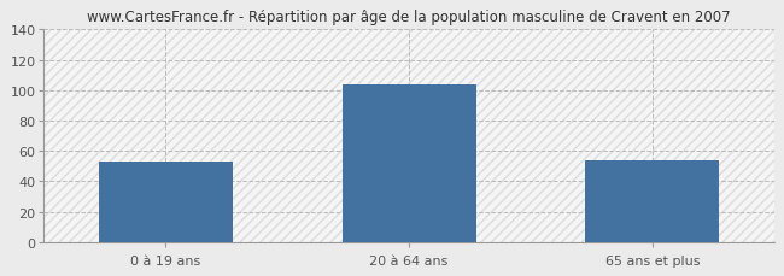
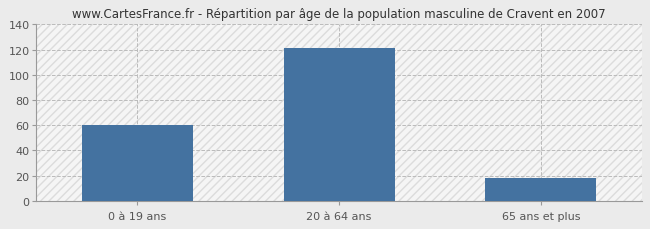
0 à 19 ans: 53 -> 60
20 à 64 ans: 104 -> 121
65 ans et plus: 54 -> 18
